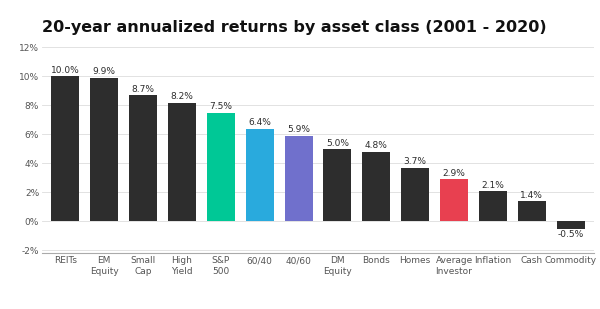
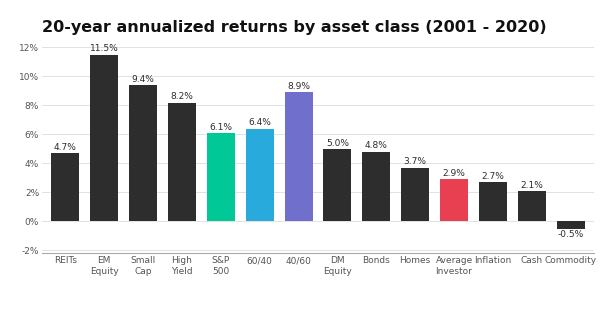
REITs: 10.0% -> 4.7%
EM Equity: 9.9% -> 11.5%
Small Cap: 8.7% -> 9.4%
S&P 500: 7.5% -> 6.1%
40/60: 5.9% -> 8.9%
Inflation: 2.1% -> 2.7%
Cash: 1.4% -> 2.1%
